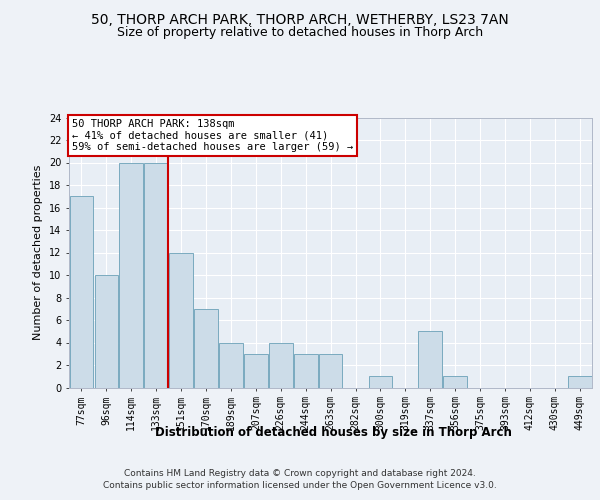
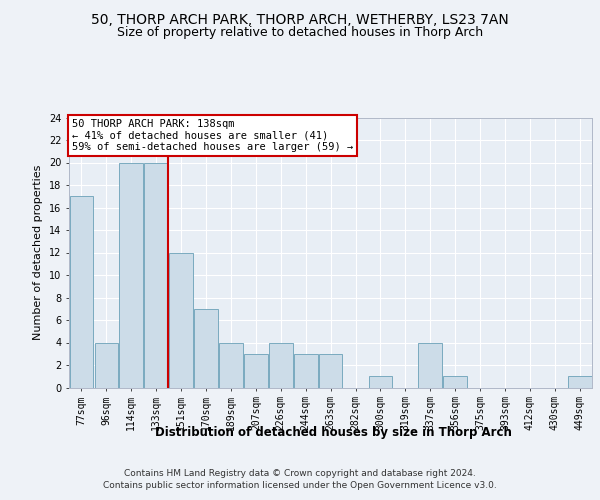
96sqm: 10 -> 4
337sqm: 5 -> 4
